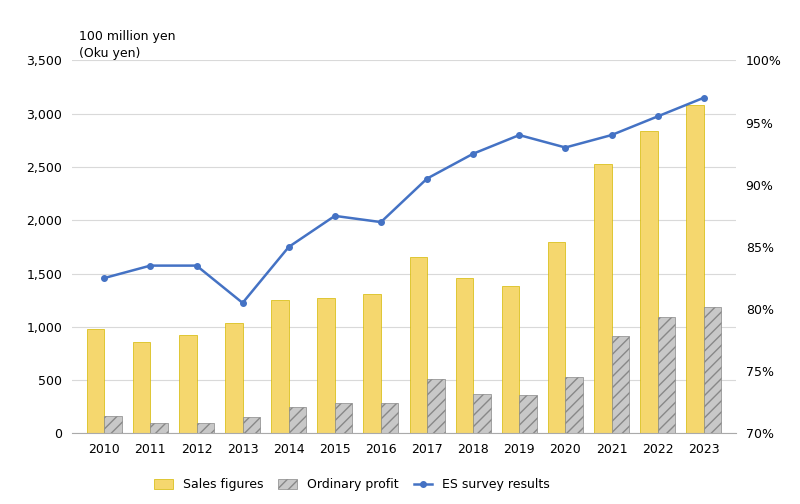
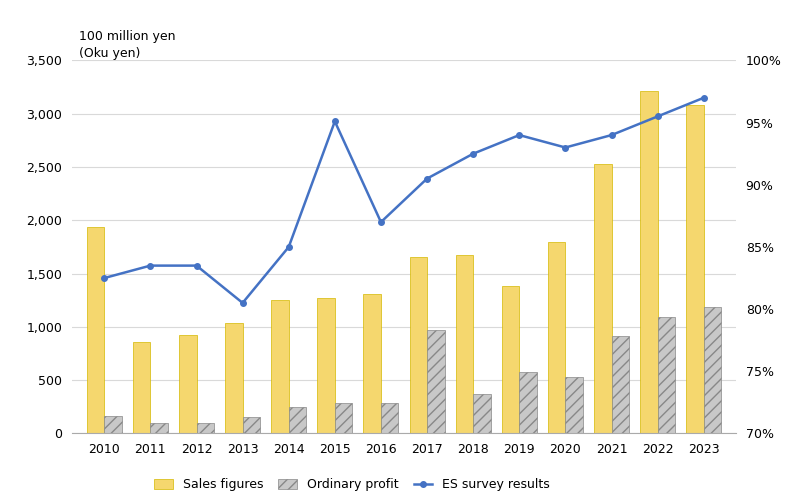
Sales figures/2010: 980 -> 1,940
ES survey results/2015: 87.5% -> 95.1%
Ordinary profit/2017: 510 -> 970
Sales figures/2018: 1,460 -> 1,670
Ordinary profit/2019: 360 -> 580
Sales figures/2022: 2,840 -> 3,210
